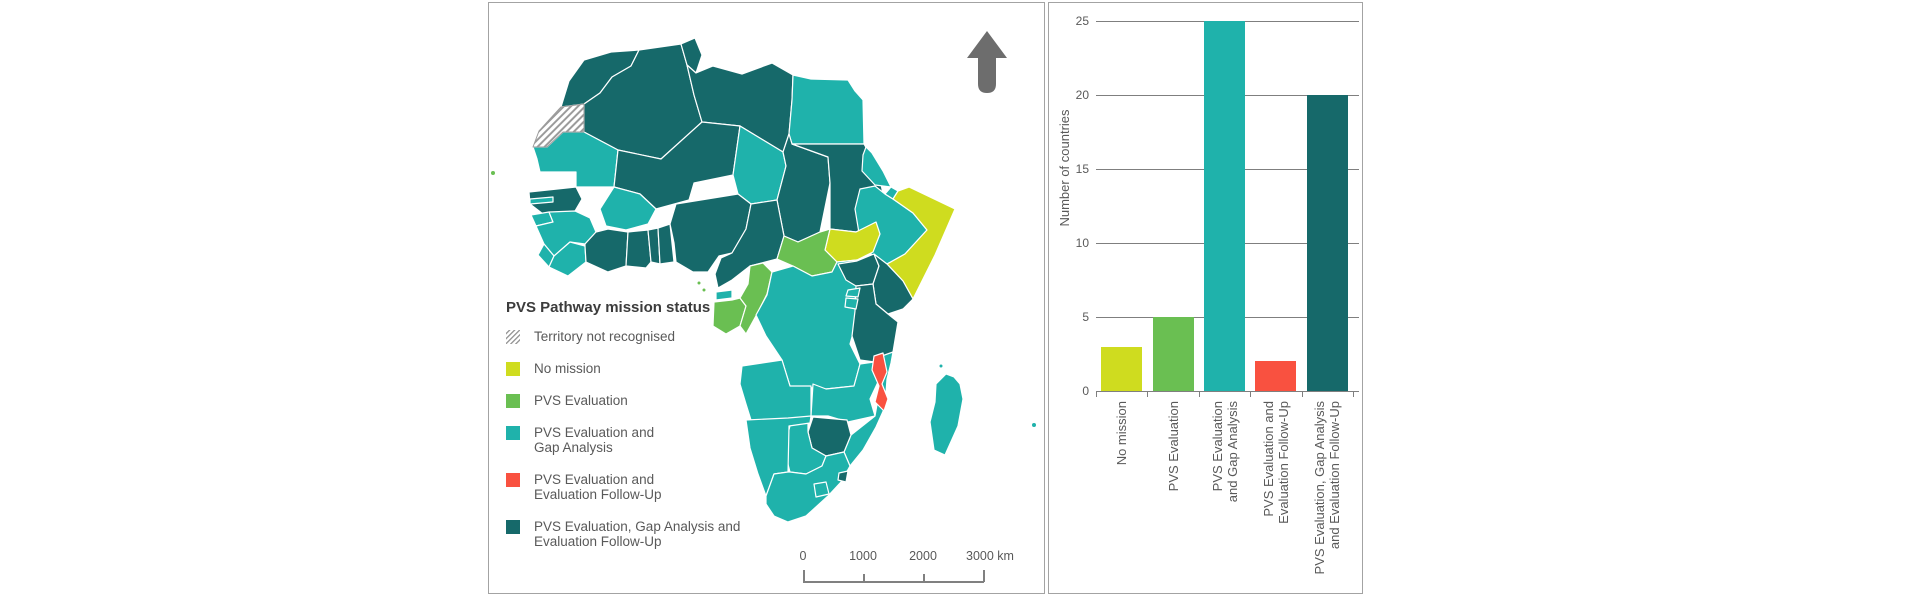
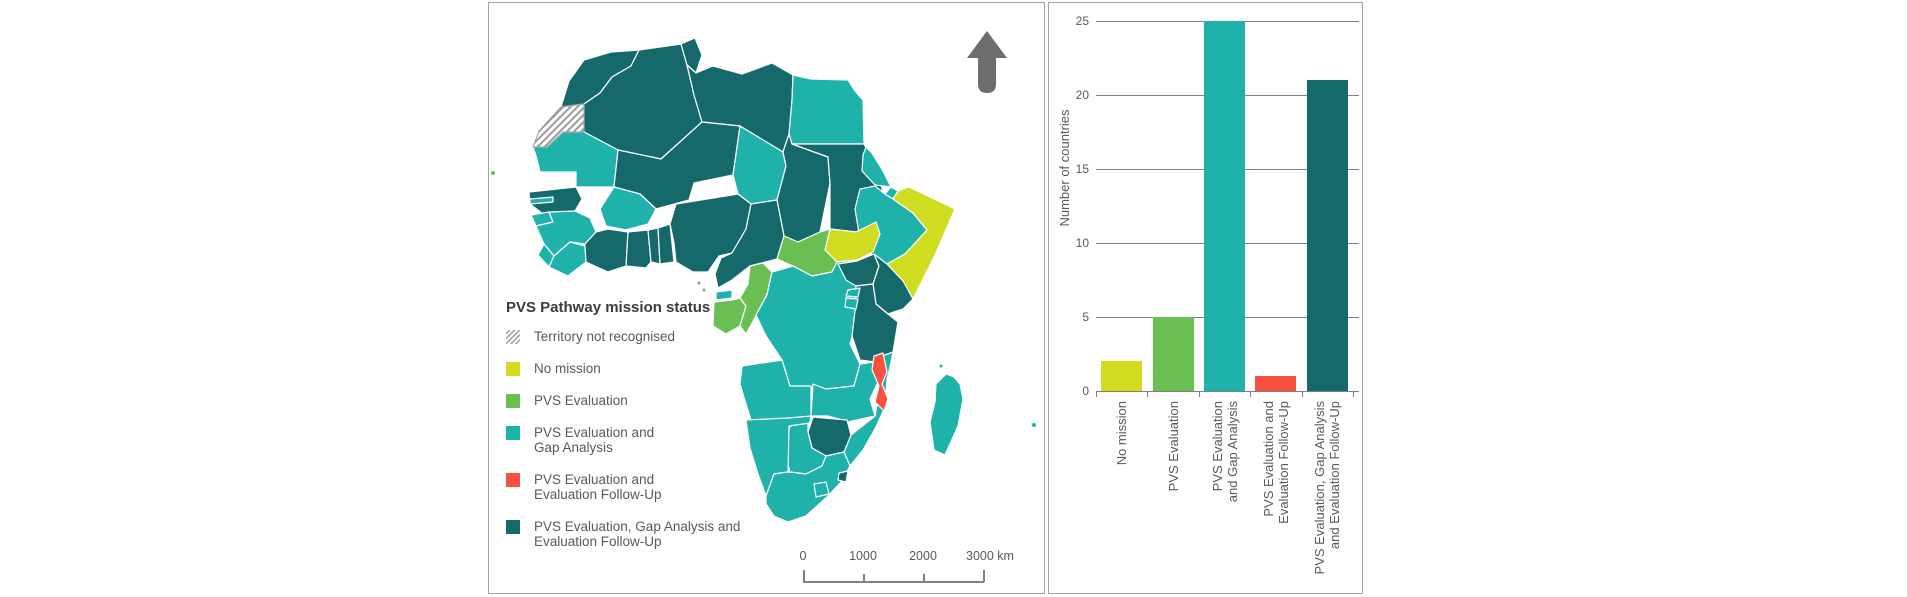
No mission: 3 -> 2
PVS Evaluation and Evaluation Follow-Up: 2 -> 1
PVS Evaluation, Gap Analysis and Evaluation Follow-Up: 20 -> 21
